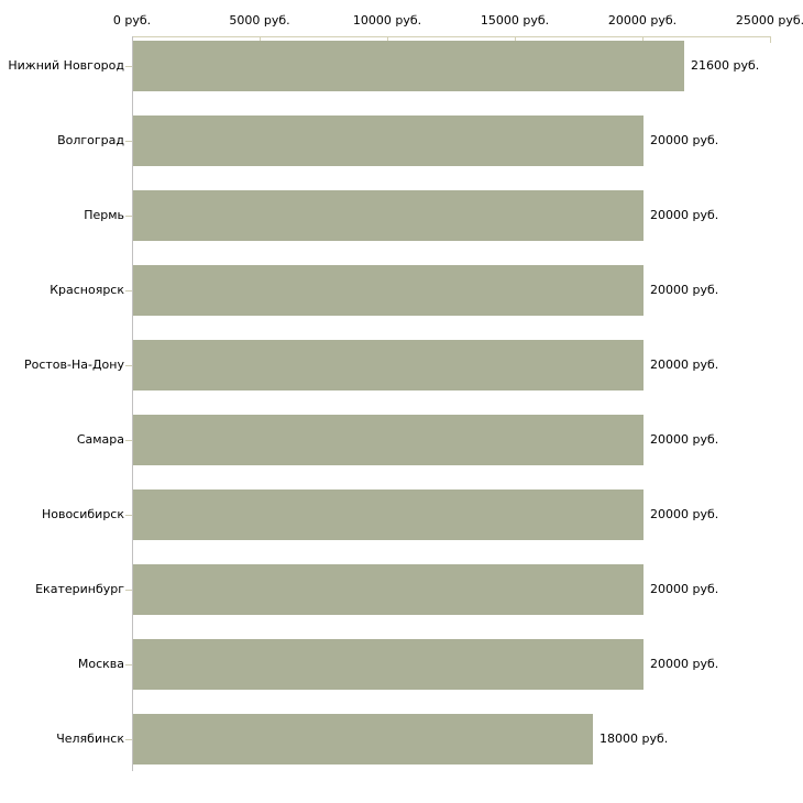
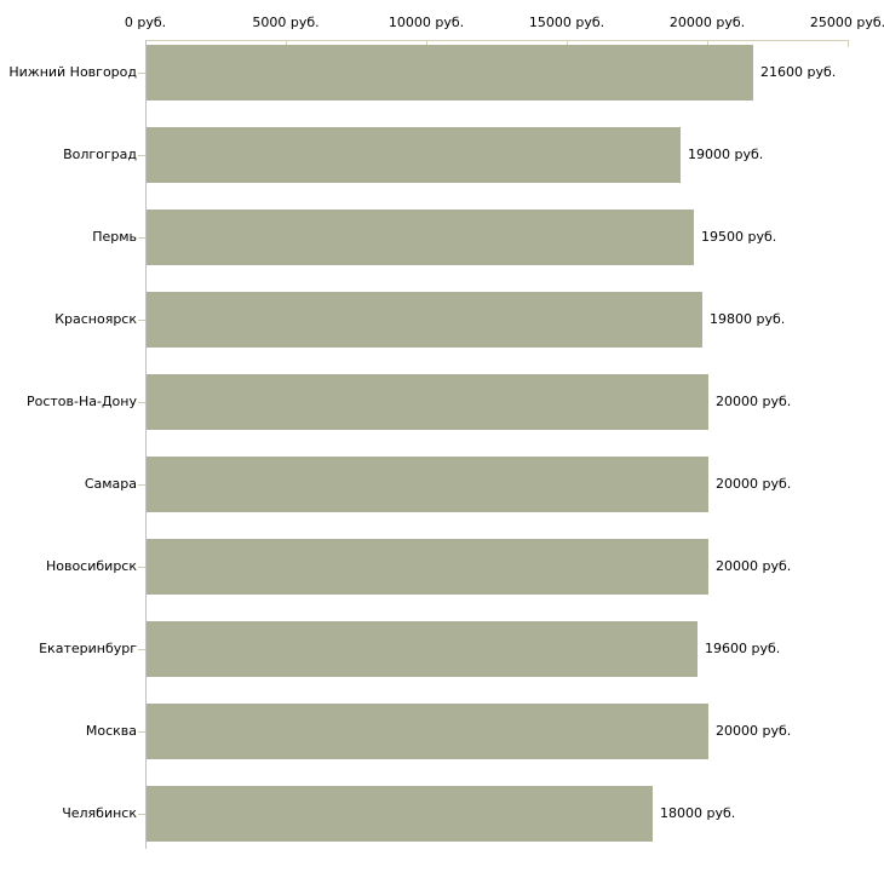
Волгоград: 20000 -> 19000
Пермь: 20000 -> 19500
Красноярск: 20000 -> 19800
Екатеринбург: 20000 -> 19600
